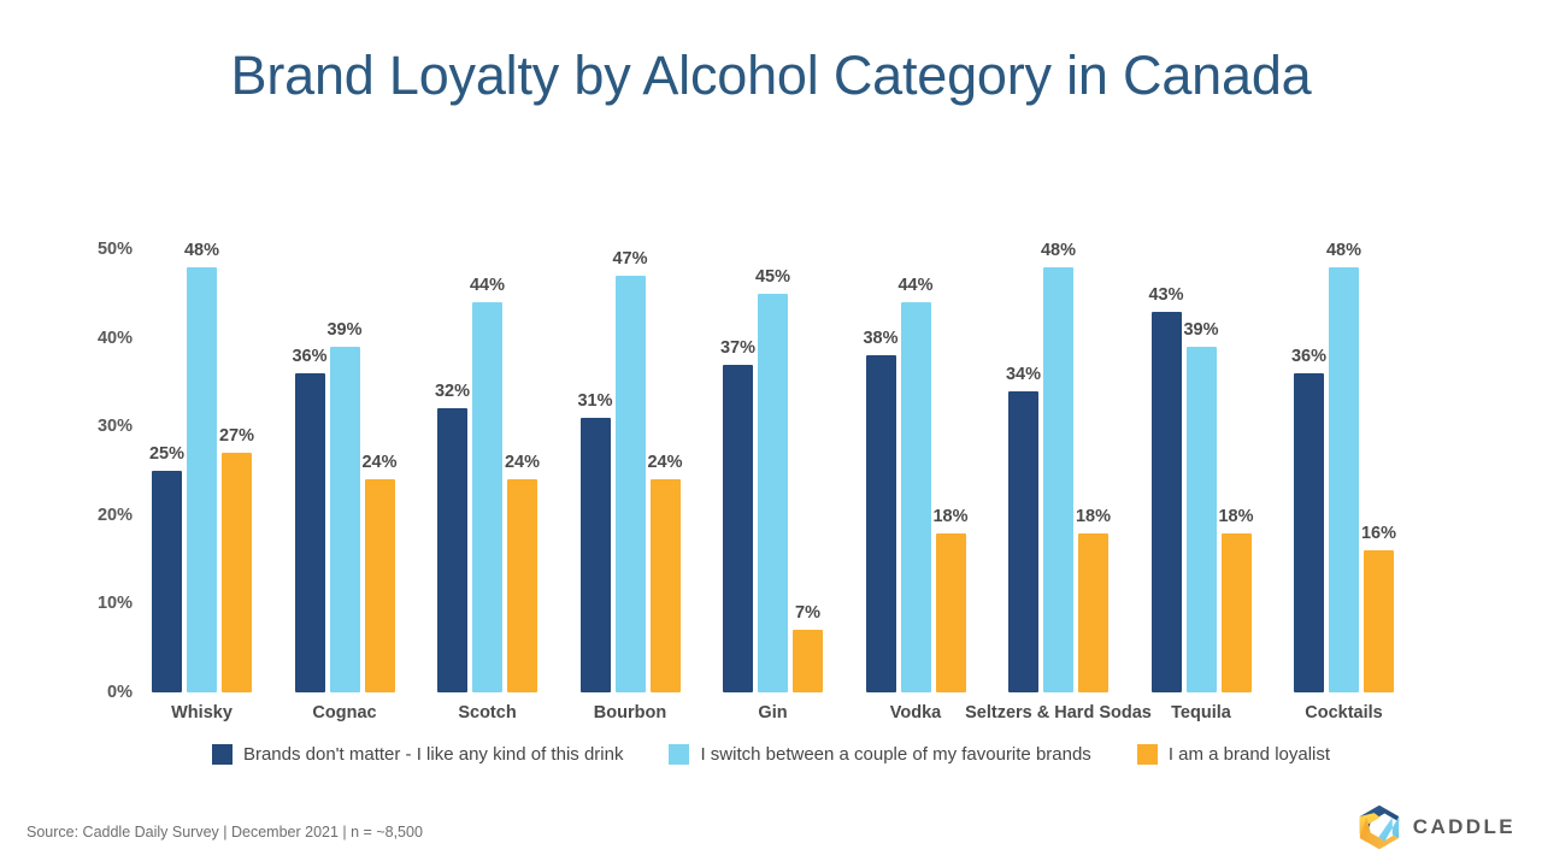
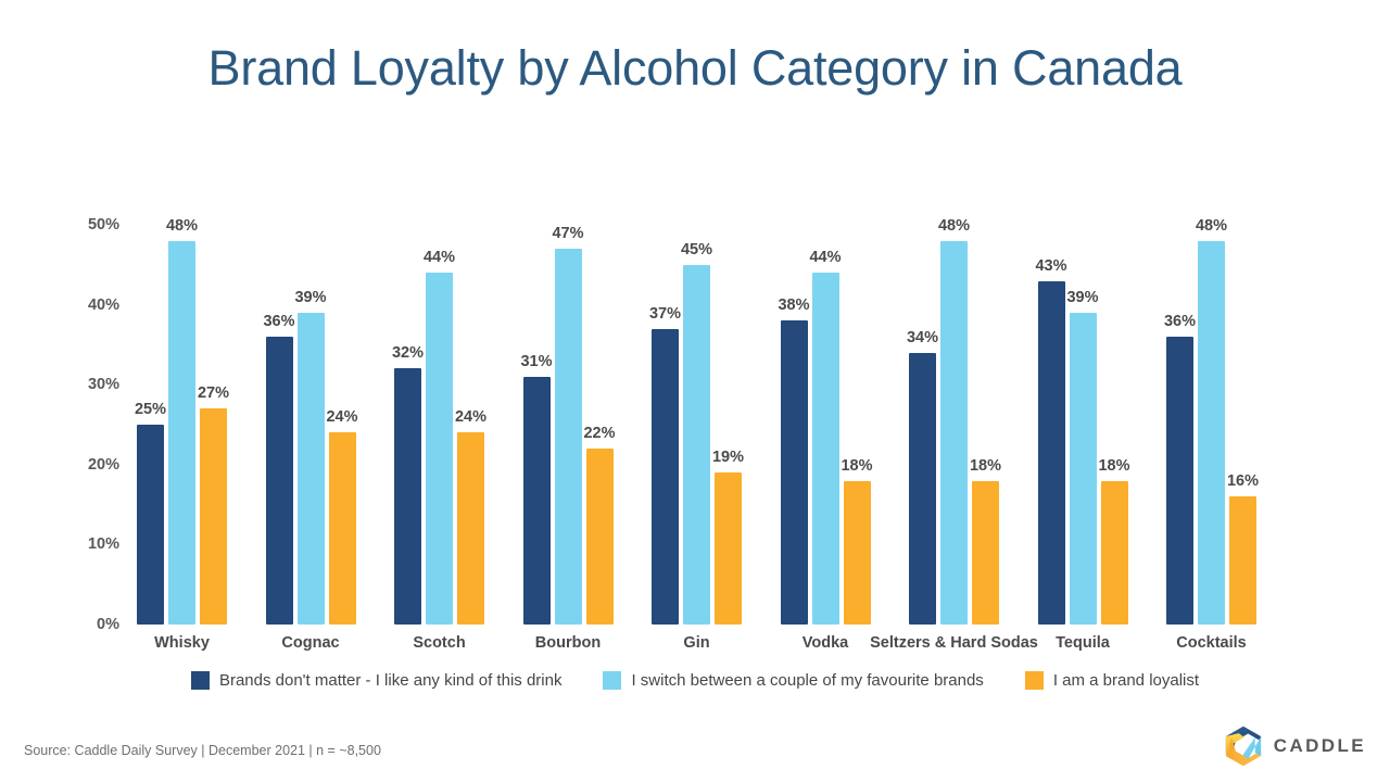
I am a brand loyalist/Bourbon: 24% -> 22%
I am a brand loyalist/Gin: 7% -> 19%
